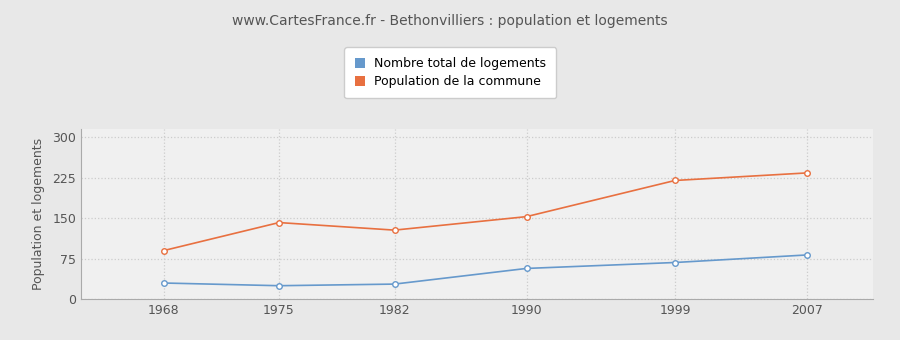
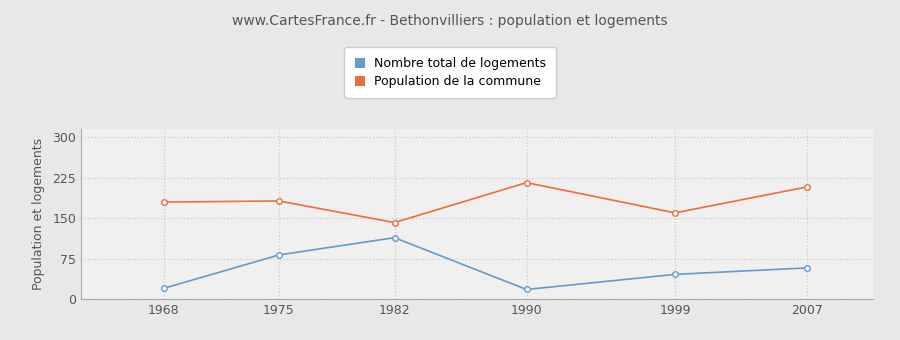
Nombre total de logements/1968: 30 -> 20
Population de la commune/1968: 90 -> 180
Nombre total de logements/1975: 25 -> 82
Population de la commune/1975: 142 -> 182
Nombre total de logements/1982: 28 -> 114
Population de la commune/1982: 128 -> 142
Nombre total de logements/1990: 57 -> 18
Population de la commune/1990: 153 -> 216
Nombre total de logements/1999: 68 -> 46
Population de la commune/1999: 220 -> 160
Nombre total de logements/2007: 82 -> 58
Population de la commune/2007: 234 -> 208
